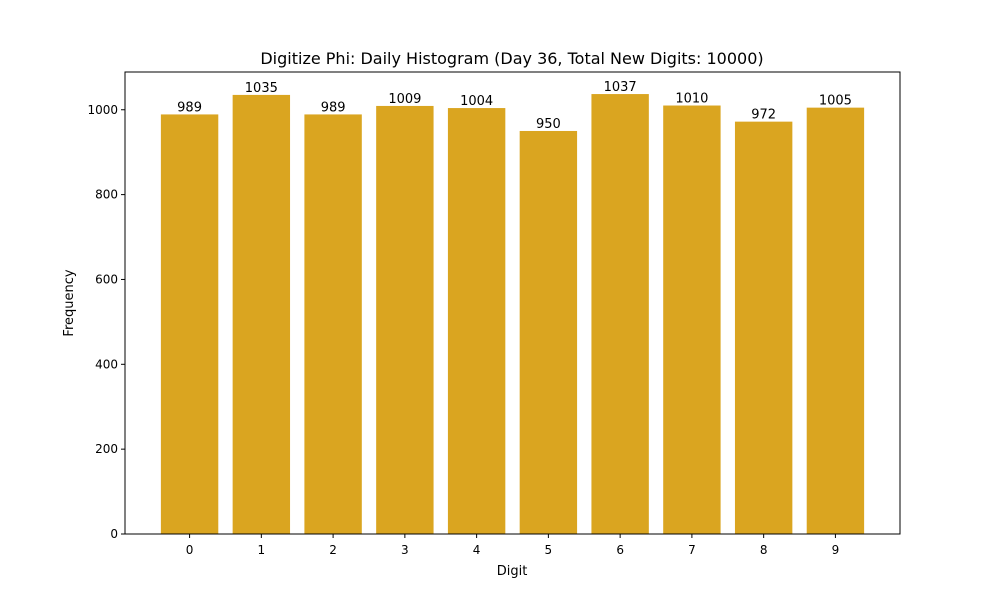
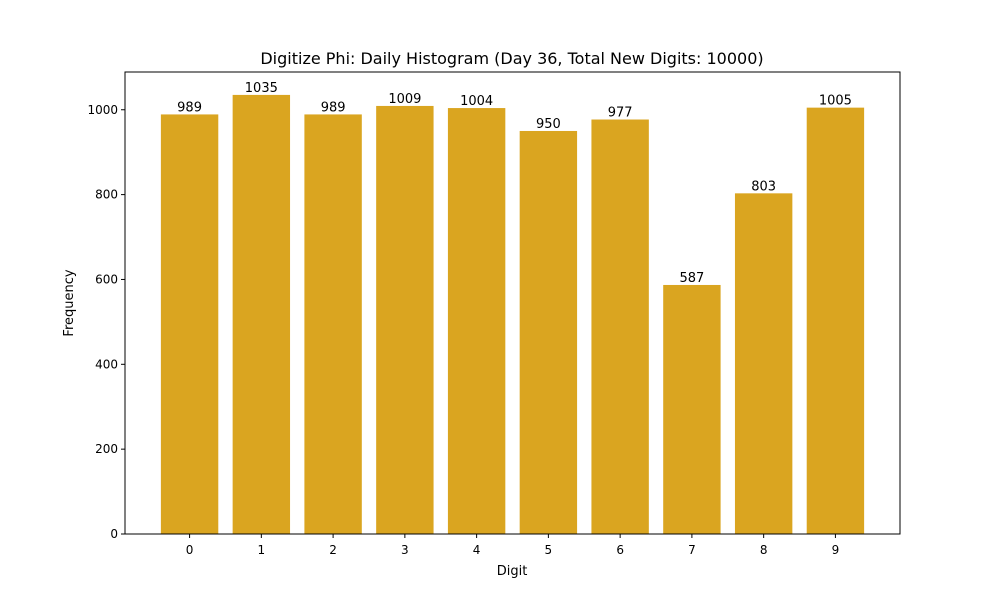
6: 1037 -> 977
7: 1010 -> 587
8: 972 -> 803
